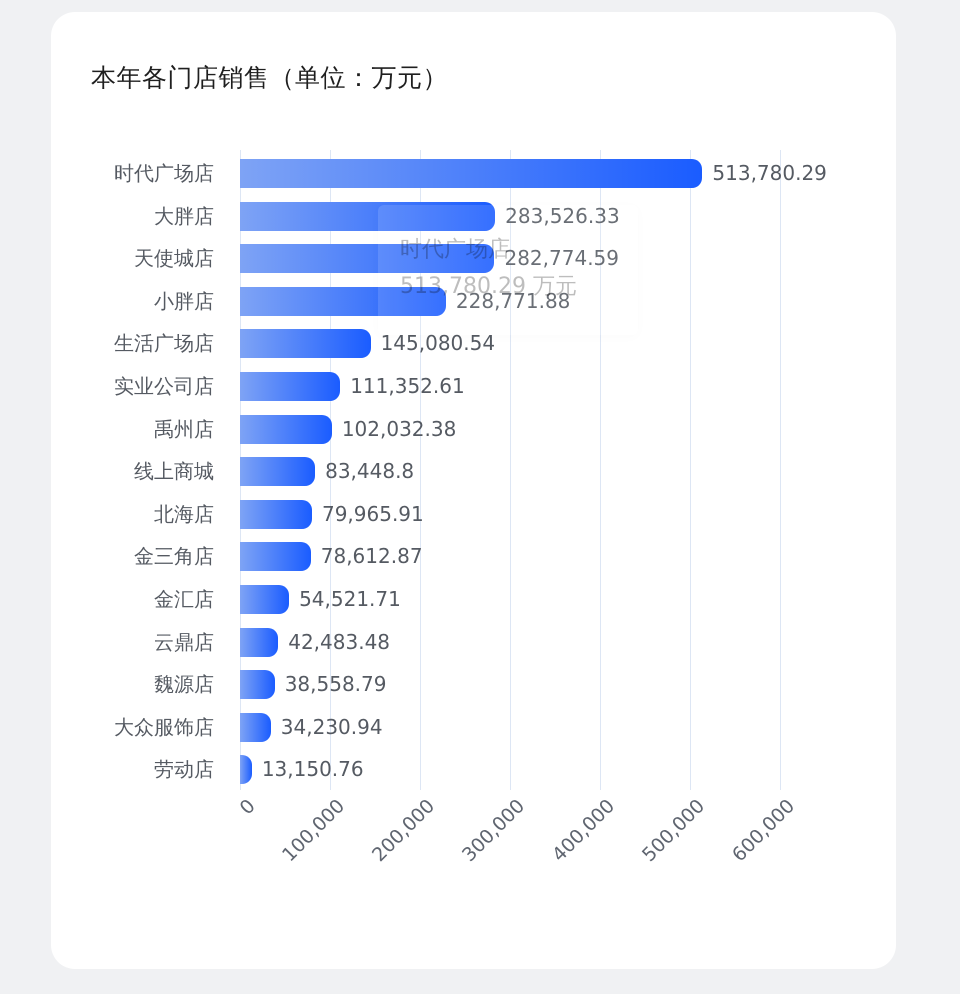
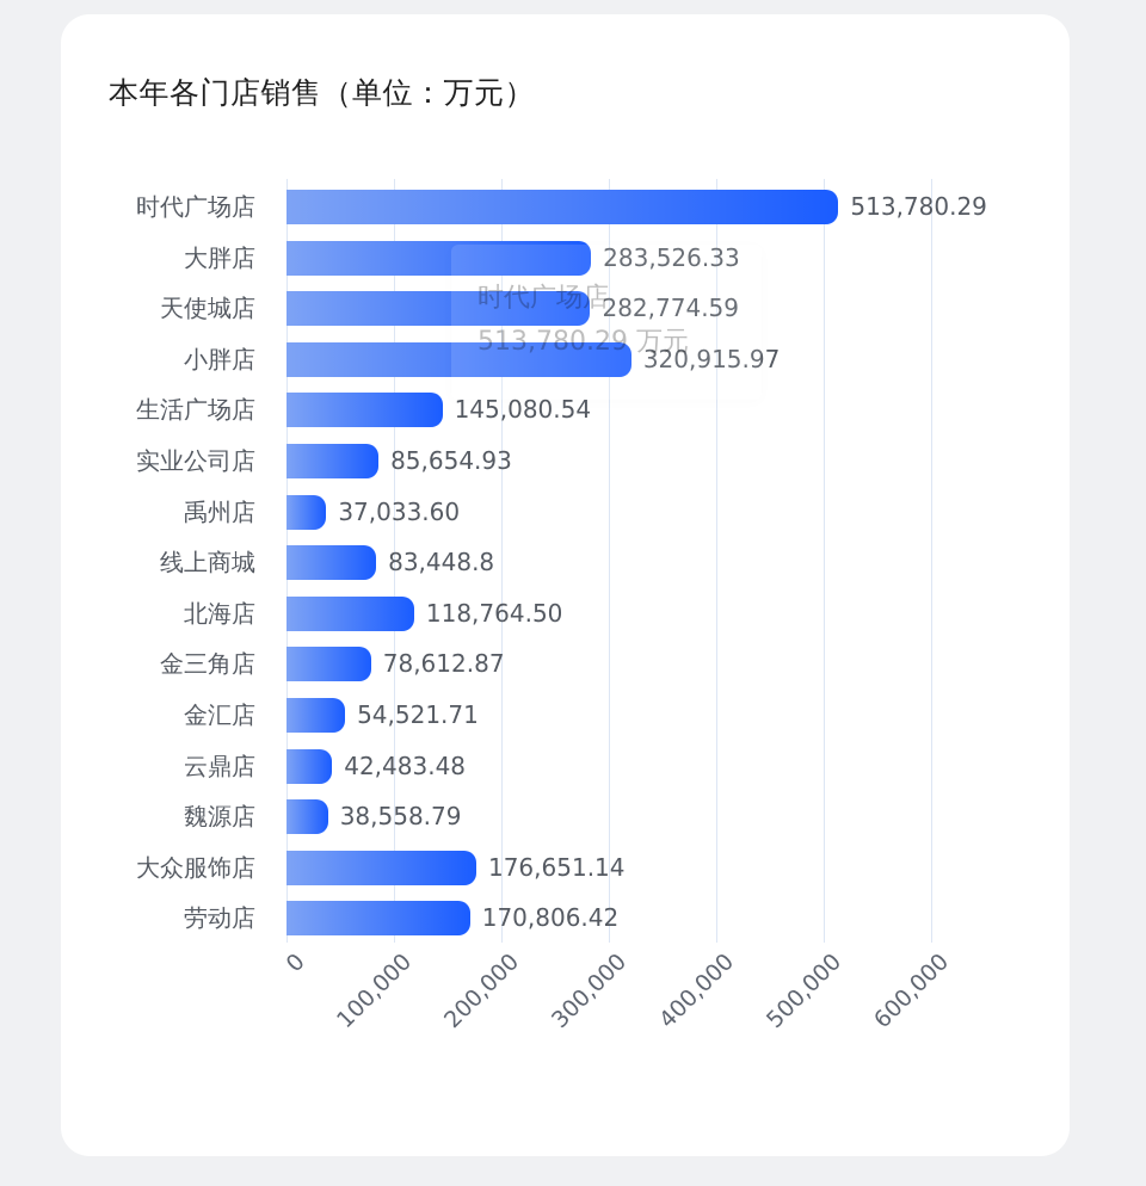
小胖店: 228,771.88 -> 320,915.97
实业公司店: 111,352.61 -> 85,654.93
禹州店: 102,032.38 -> 37,033.60
北海店: 79,965.91 -> 118,764.50
大众服饰店: 34,230.94 -> 176,651.14
劳动店: 13,150.76 -> 170,806.42
